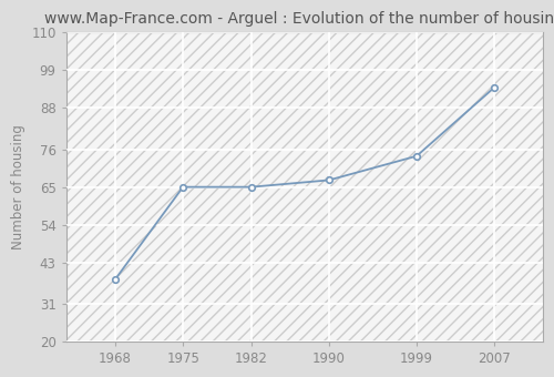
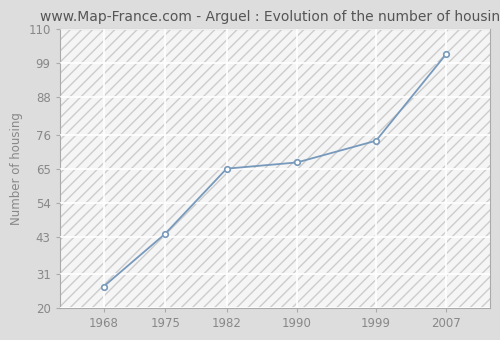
1968: 38 -> 27
1975: 65 -> 44
2007: 94 -> 102
